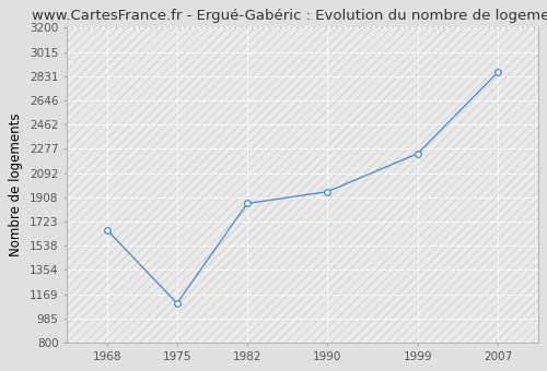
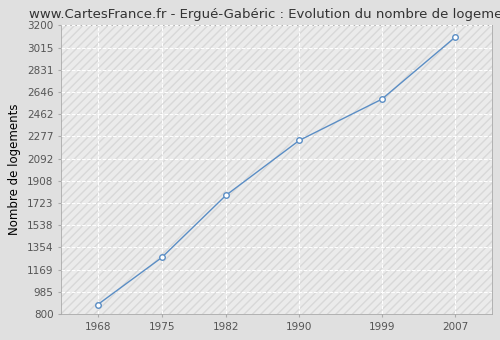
1968: 1660 -> 880
1975: 1100 -> 1270
1982: 1860 -> 1790
1990: 1950 -> 2240
1999: 2240 -> 2580
2007: 2860 -> 3100
